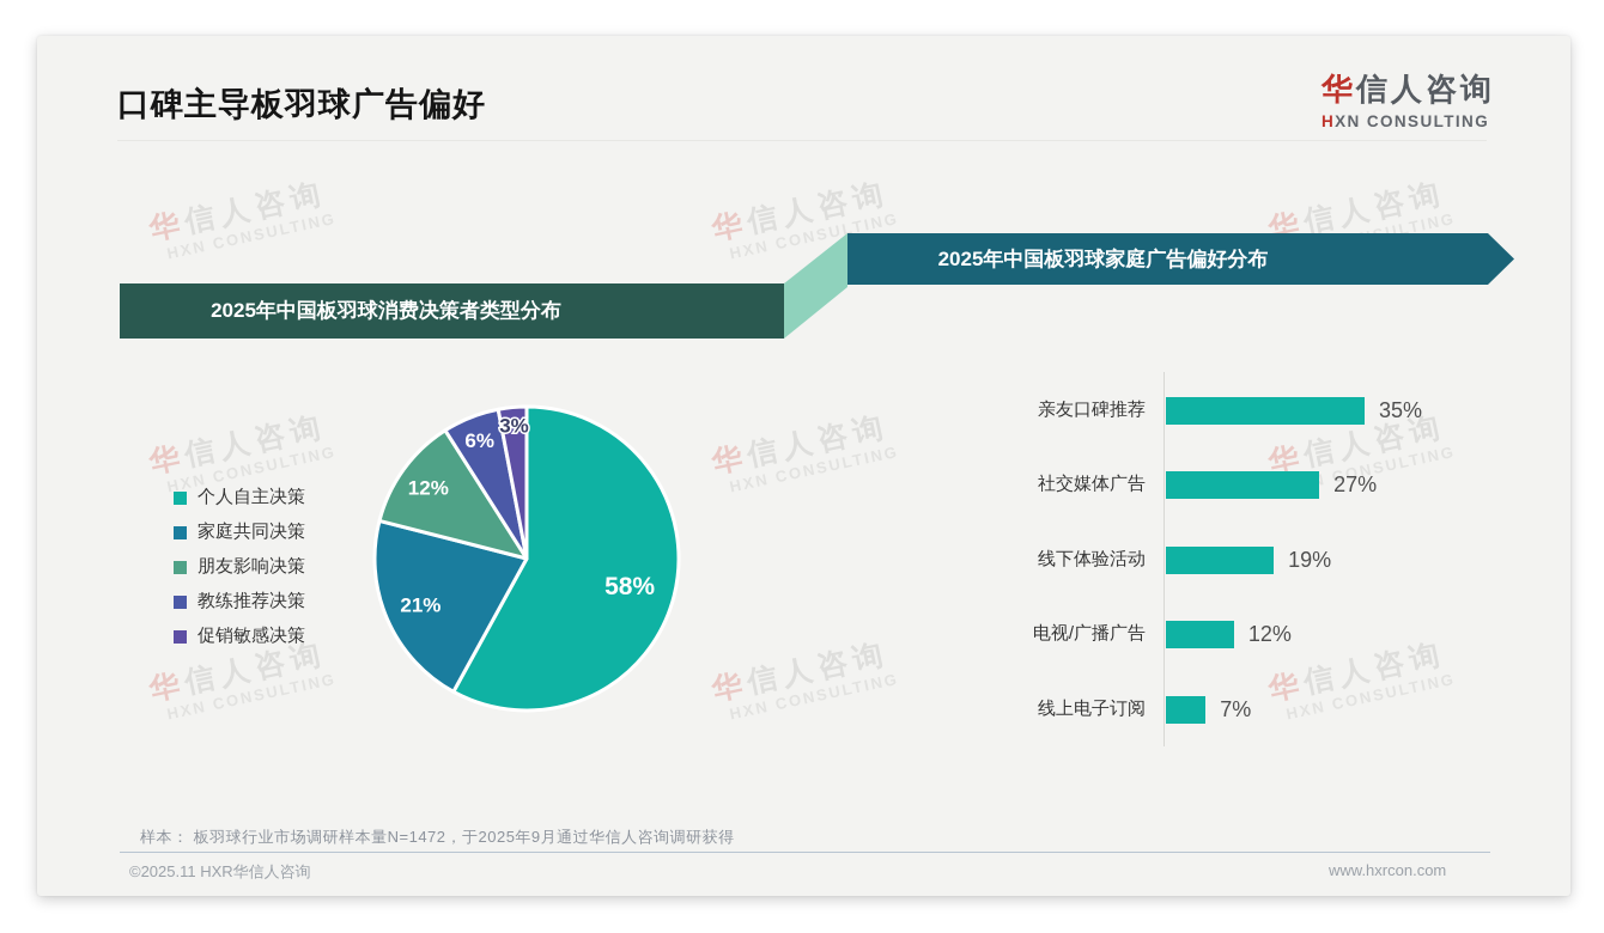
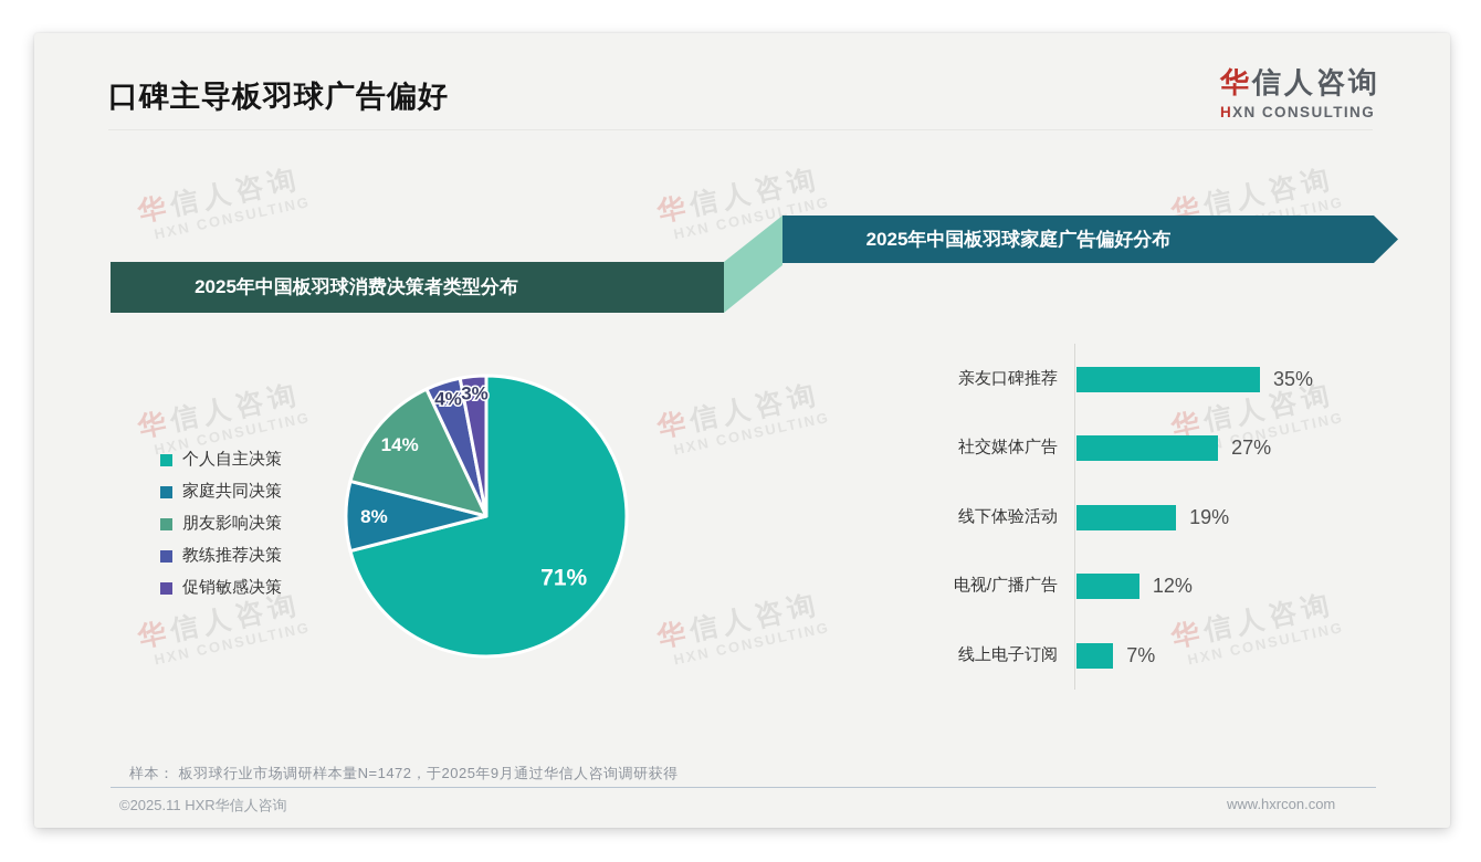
2025年中国板羽球消费决策者类型分布/个人自主决策: 58% -> 71%
2025年中国板羽球消费决策者类型分布/家庭共同决策: 21% -> 8%
2025年中国板羽球消费决策者类型分布/朋友影响决策: 12% -> 14%
2025年中国板羽球消费决策者类型分布/教练推荐决策: 6% -> 4%
